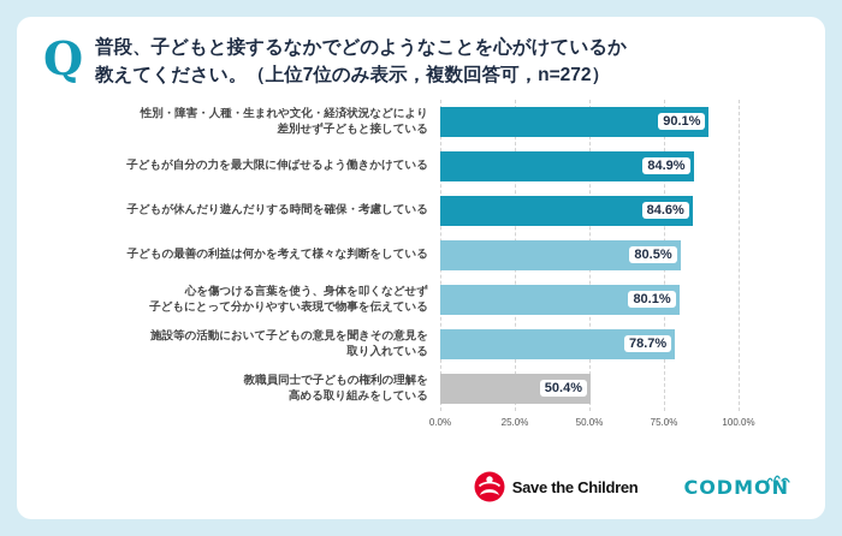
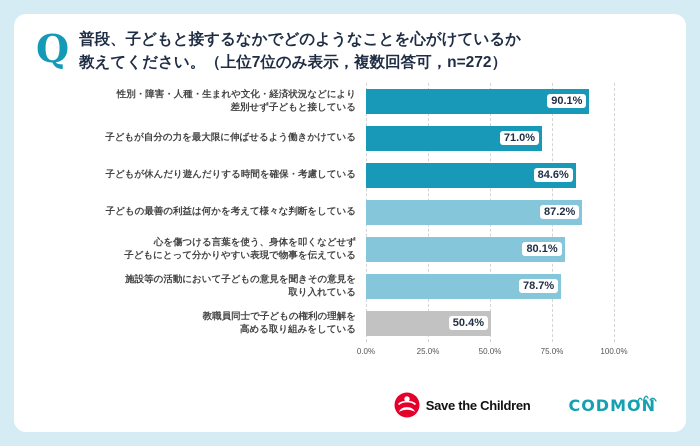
子どもが自分の力を最大限に伸ばせるよう働きかけている: 84.9% -> 71.0%
子どもの最善の利益は何かを考えて様々な判断をしている: 80.5% -> 87.2%
